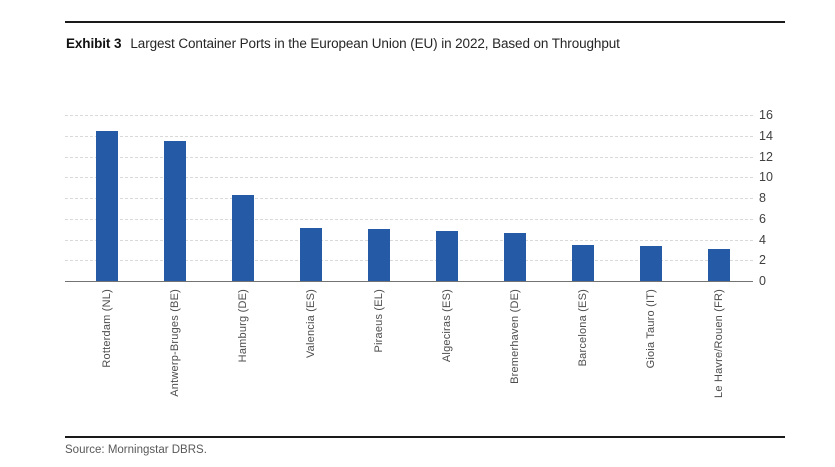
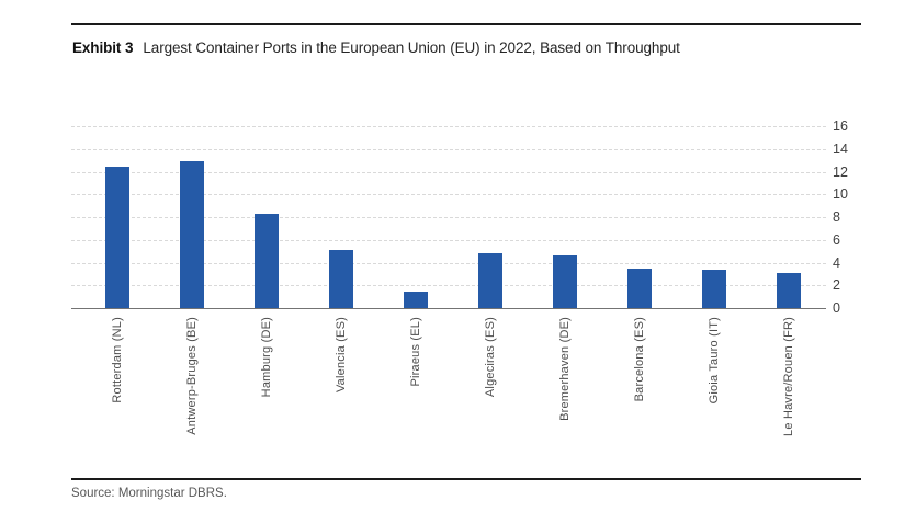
Rotterdam (NL): 14.5 -> 12.4
Antwerp-Bruges (BE): 13.5 -> 12.9
Piraeus (EL): 5.0 -> 1.4
